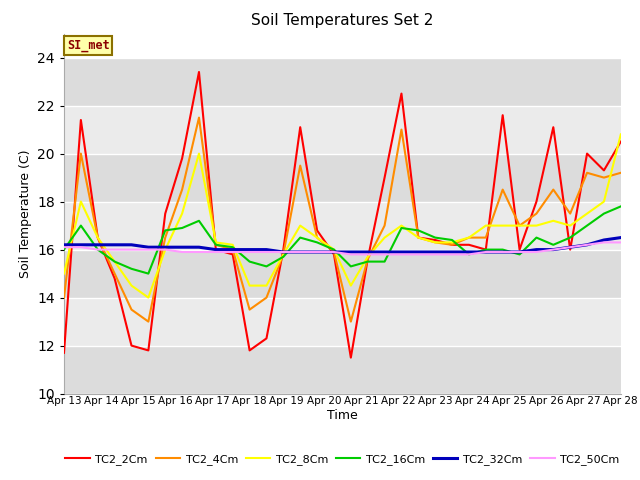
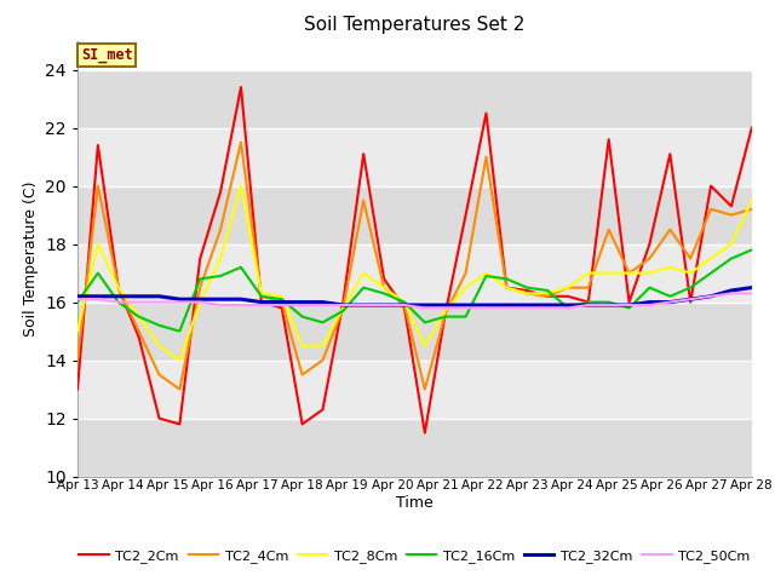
TC2_2Cm/Apr 13: 11.7 -> 13.0
TC2_2Cm/Apr 28: 20.5 -> 22.0
TC2_8Cm/Apr 28: 20.8 -> 19.5
